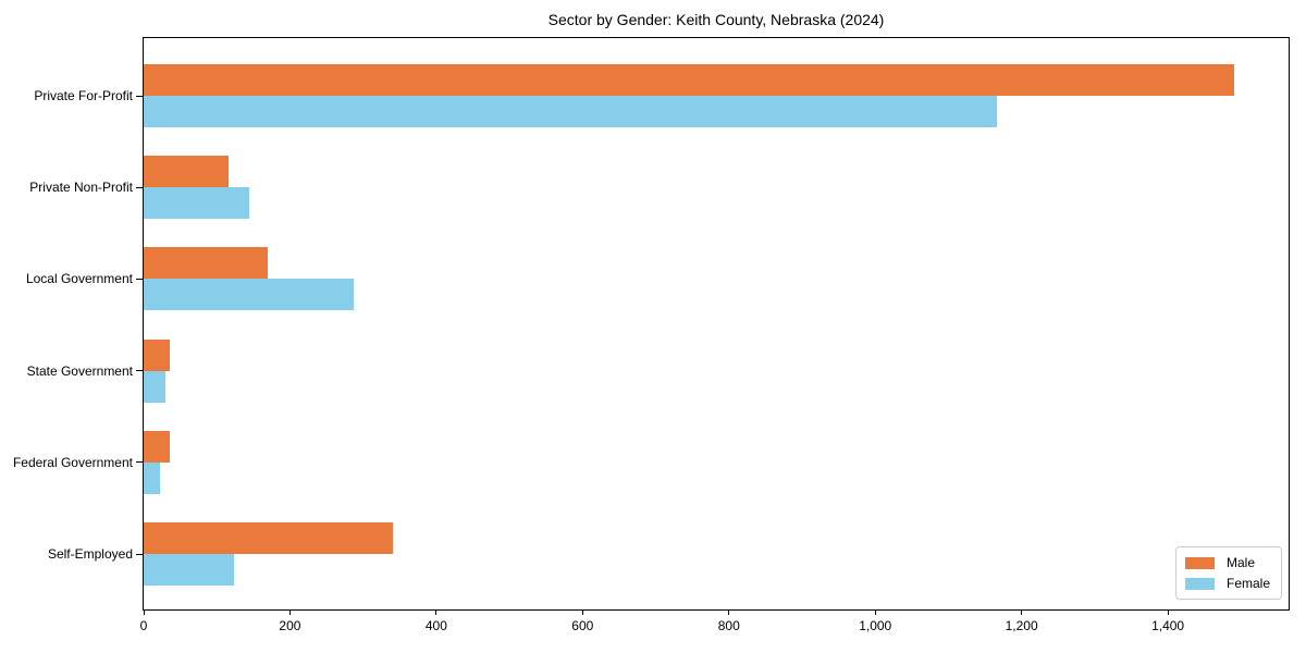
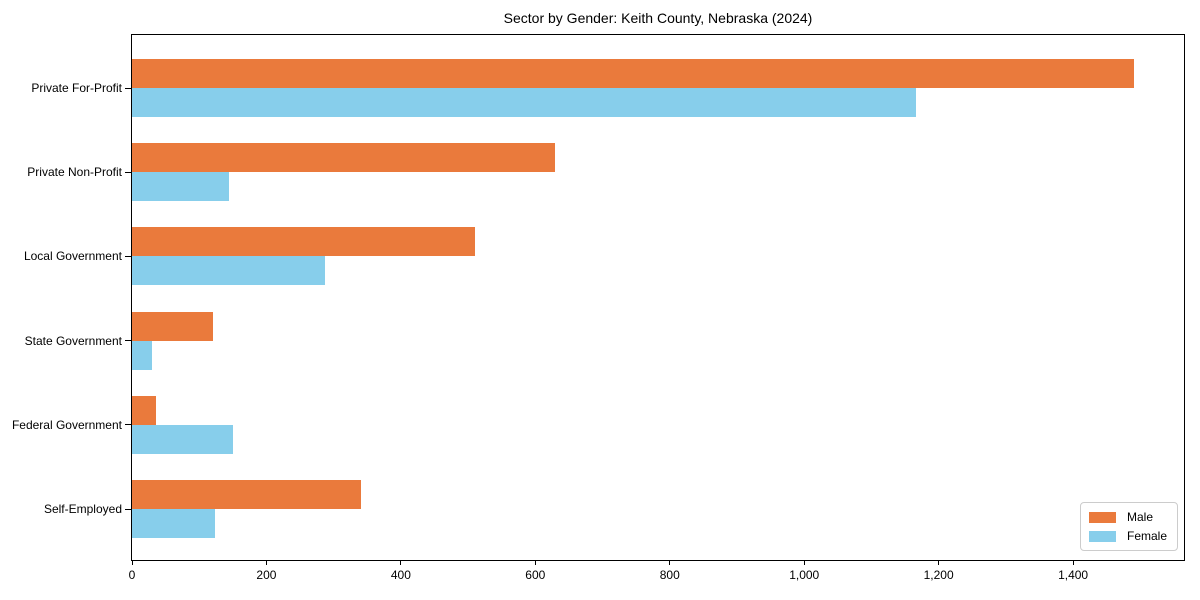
Male/Private Non-Profit: 120 -> 630
Male/Local Government: 170 -> 510
Male/State Government: 40 -> 120
Female/Federal Government: 20 -> 150
